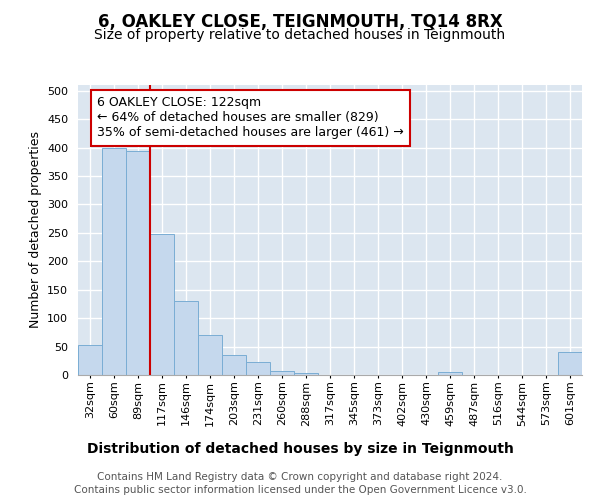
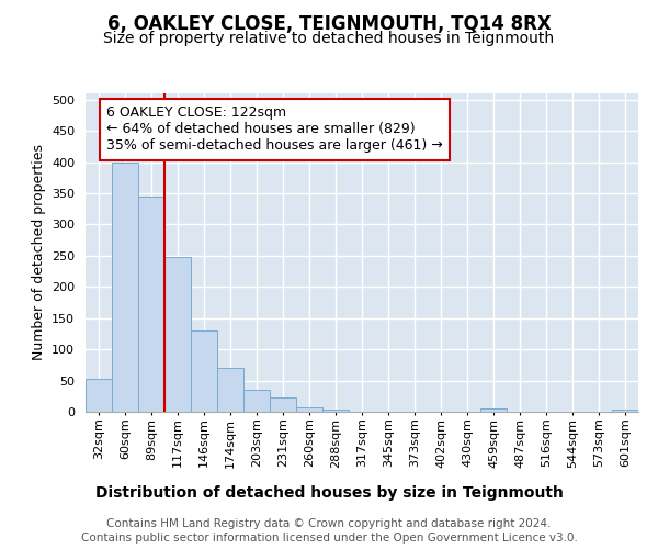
89sqm: 394 -> 345
601sqm: 40 -> 3
